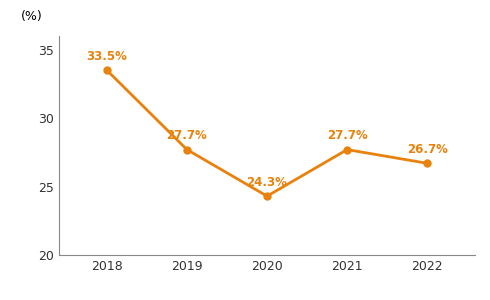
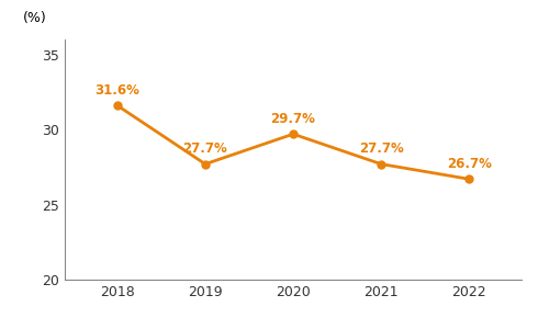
2018: 33.5% -> 31.6%
2020: 24.3% -> 29.7%
